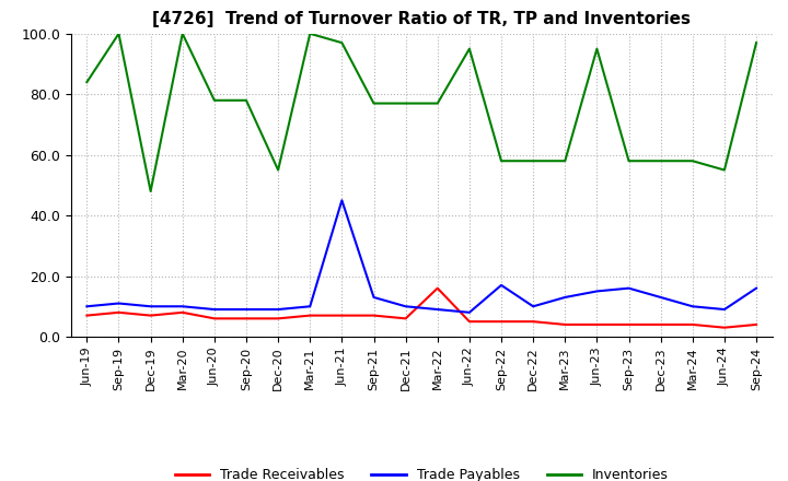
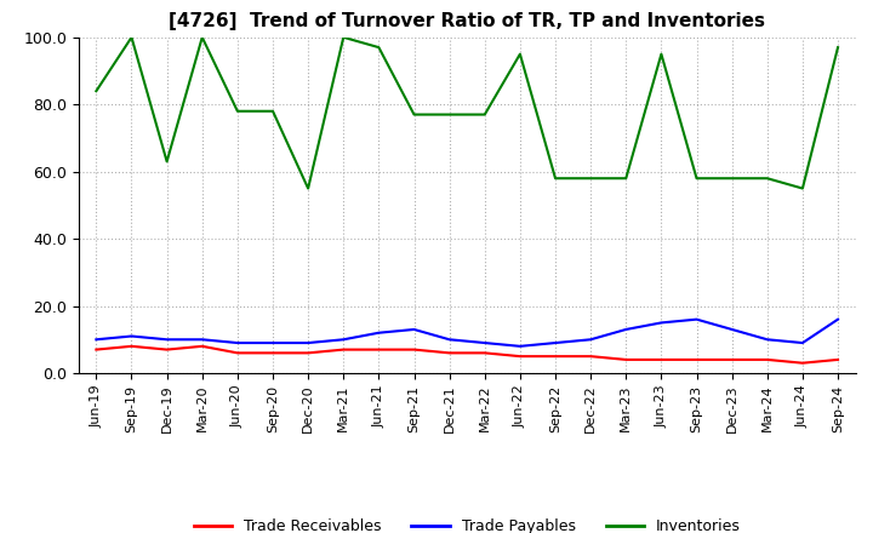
Inventories/Dec-19: 48 -> 63
Trade Payables/Jun-21: 45 -> 12
Trade Receivables/Mar-22: 16 -> 6
Trade Payables/Sep-22: 17 -> 9
